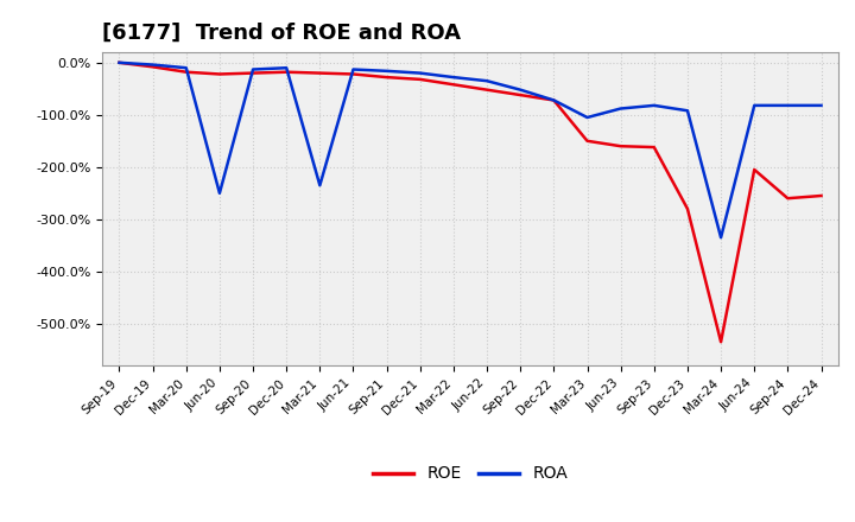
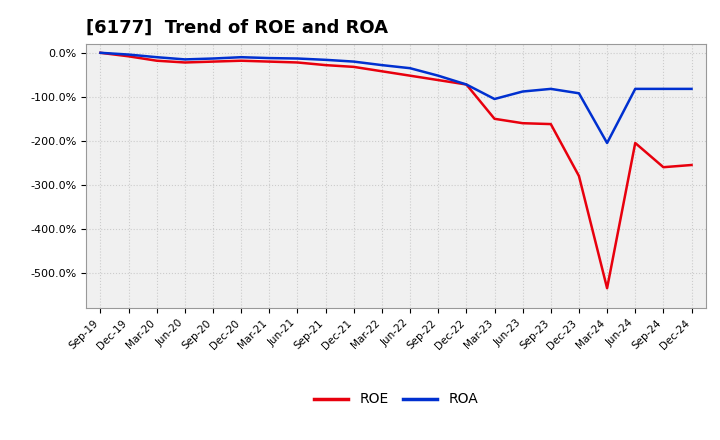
ROA/Jun-20: -250% -> -15%
ROA/Mar-21: -235% -> -12%
ROA/Mar-24: -335% -> -205%
